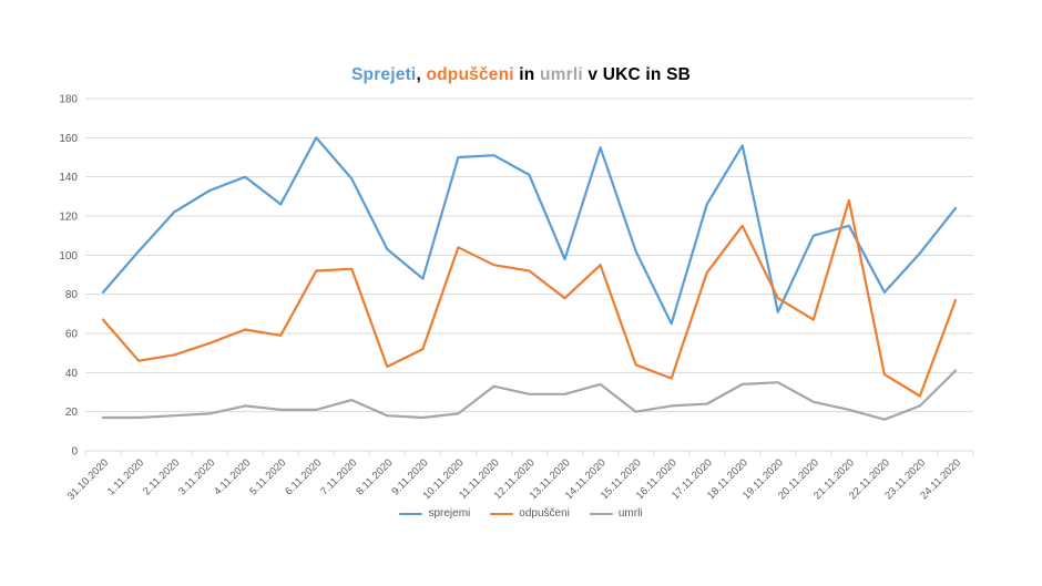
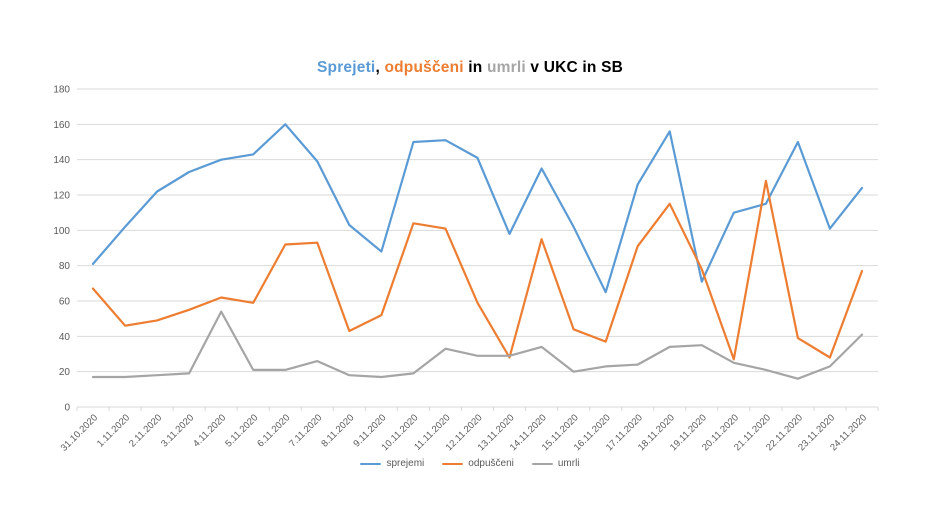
umrli/4.11.2020: 23 -> 54
sprejemi/5.11.2020: 126 -> 143
odpuščeni/11.11.2020: 95 -> 101
odpuščeni/12.11.2020: 92 -> 59
odpuščeni/13.11.2020: 78 -> 28
sprejemi/14.11.2020: 155 -> 135
odpuščeni/20.11.2020: 67 -> 27
sprejemi/22.11.2020: 81 -> 150
